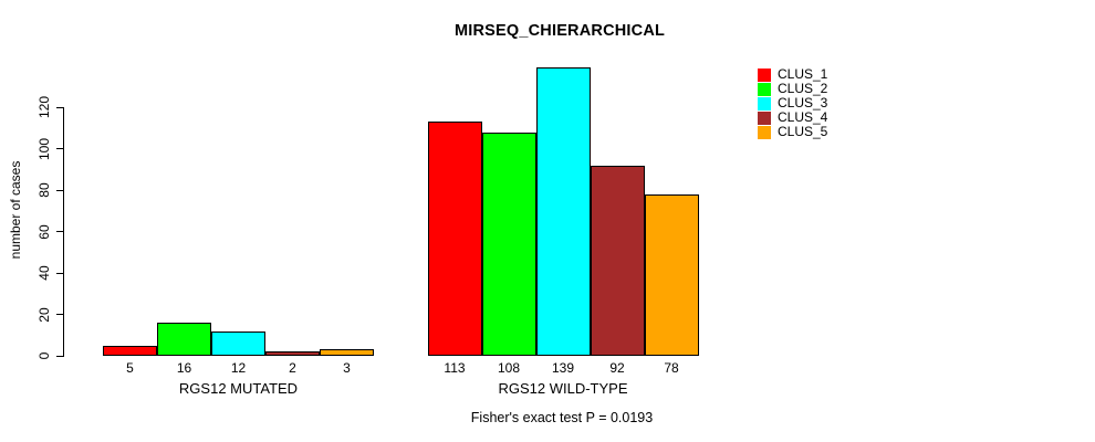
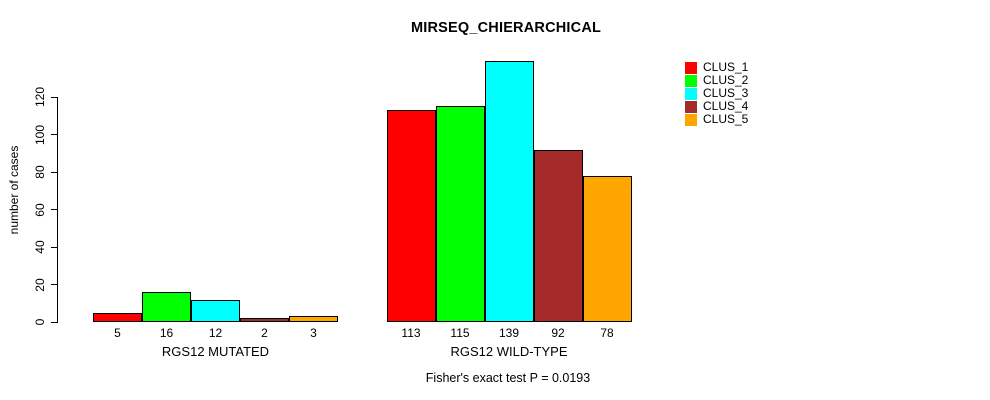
CLUS_2/RGS12 WILD-TYPE: 108 -> 115
